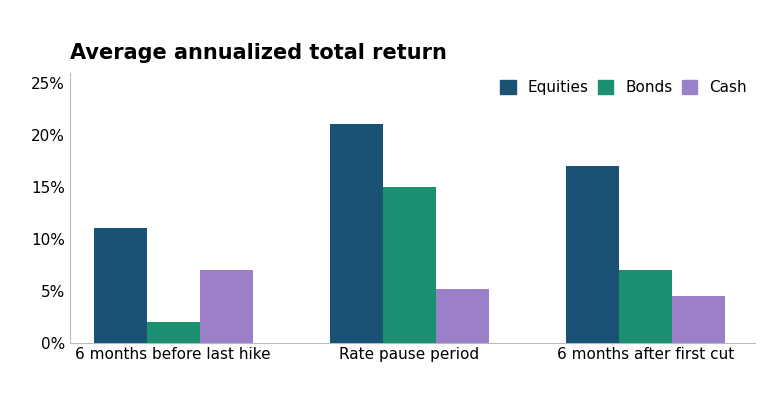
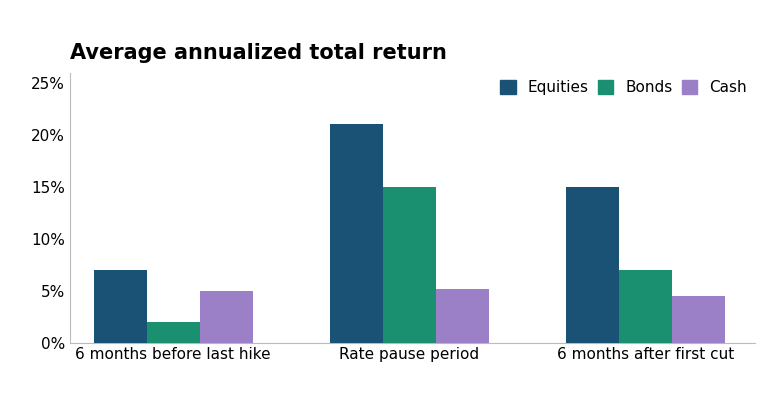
Equities/6 months before last hike: 11% -> 7%
Cash/6 months before last hike: 7.0% -> 5.0%
Equities/6 months after first cut: 17% -> 15%
